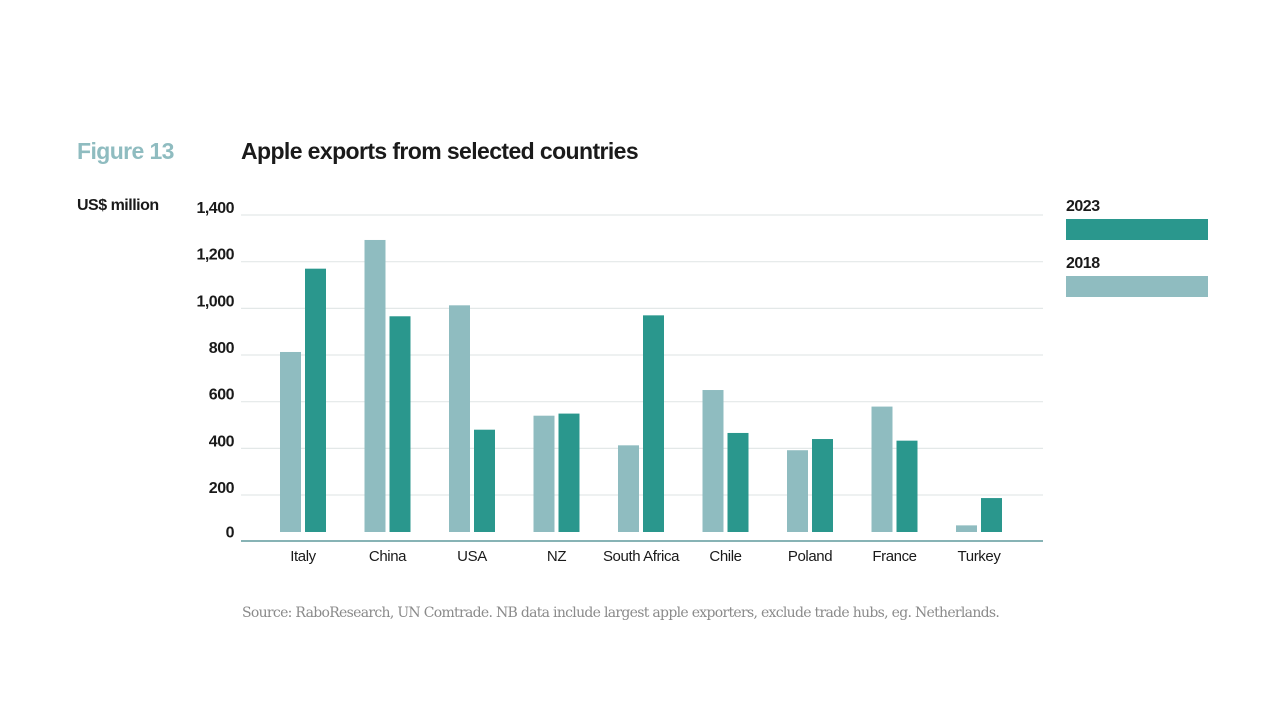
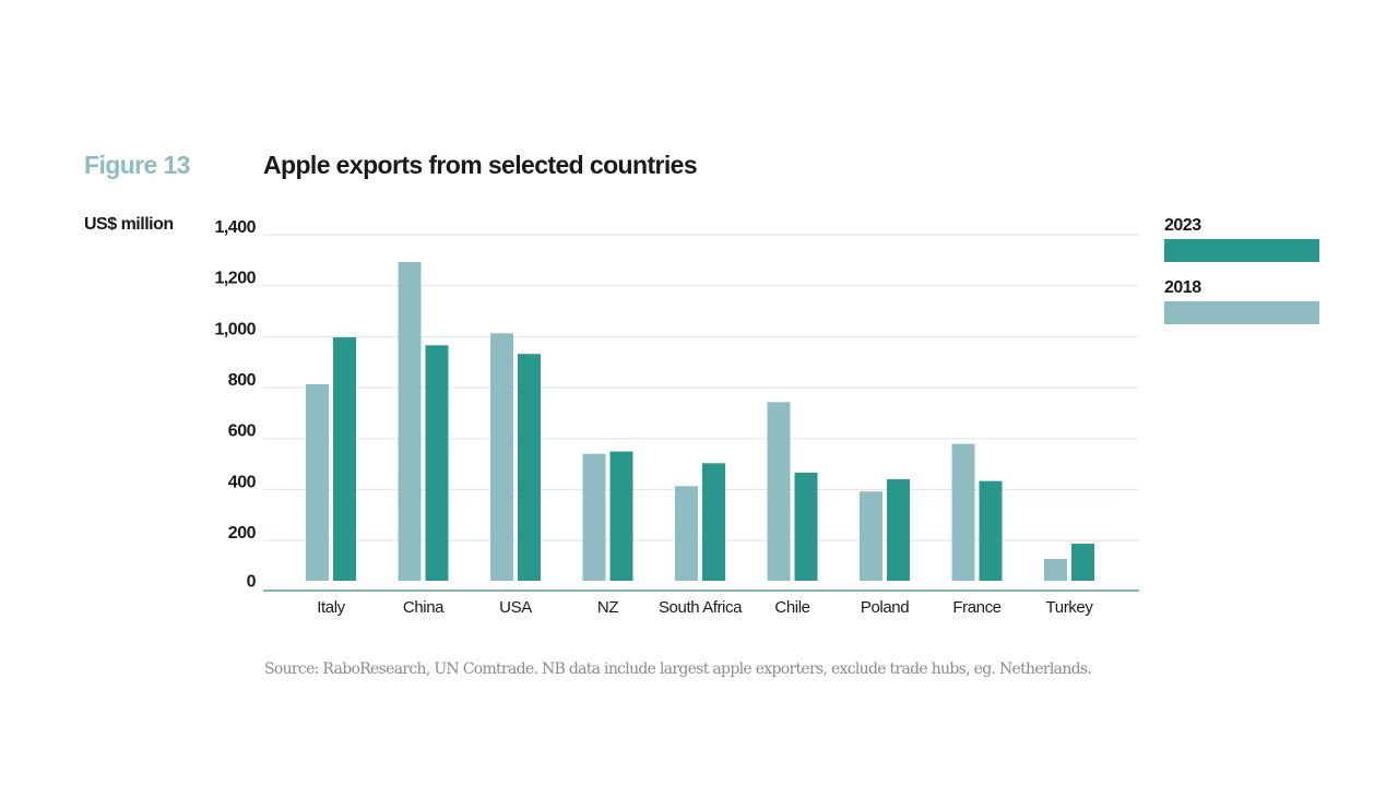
2023/Italy: 1170 -> 1000
2023/USA: 480 -> 930
2023/South Africa: 970 -> 500
2018/Chile: 650 -> 740
2018/Turkey: 70 -> 130
